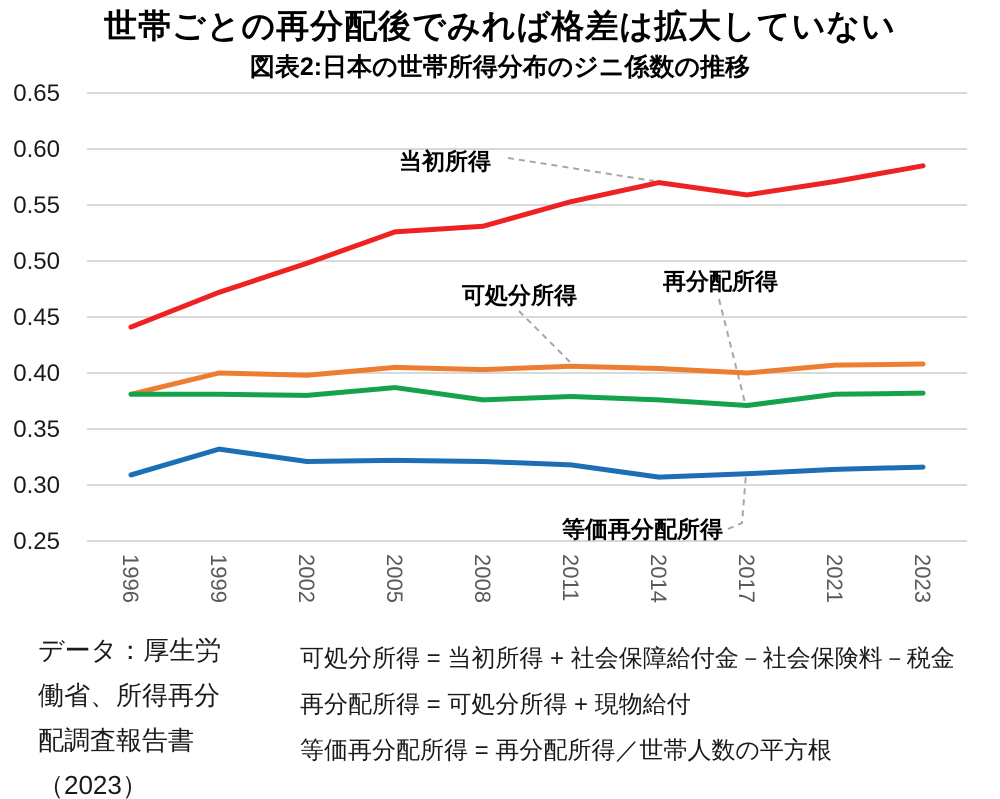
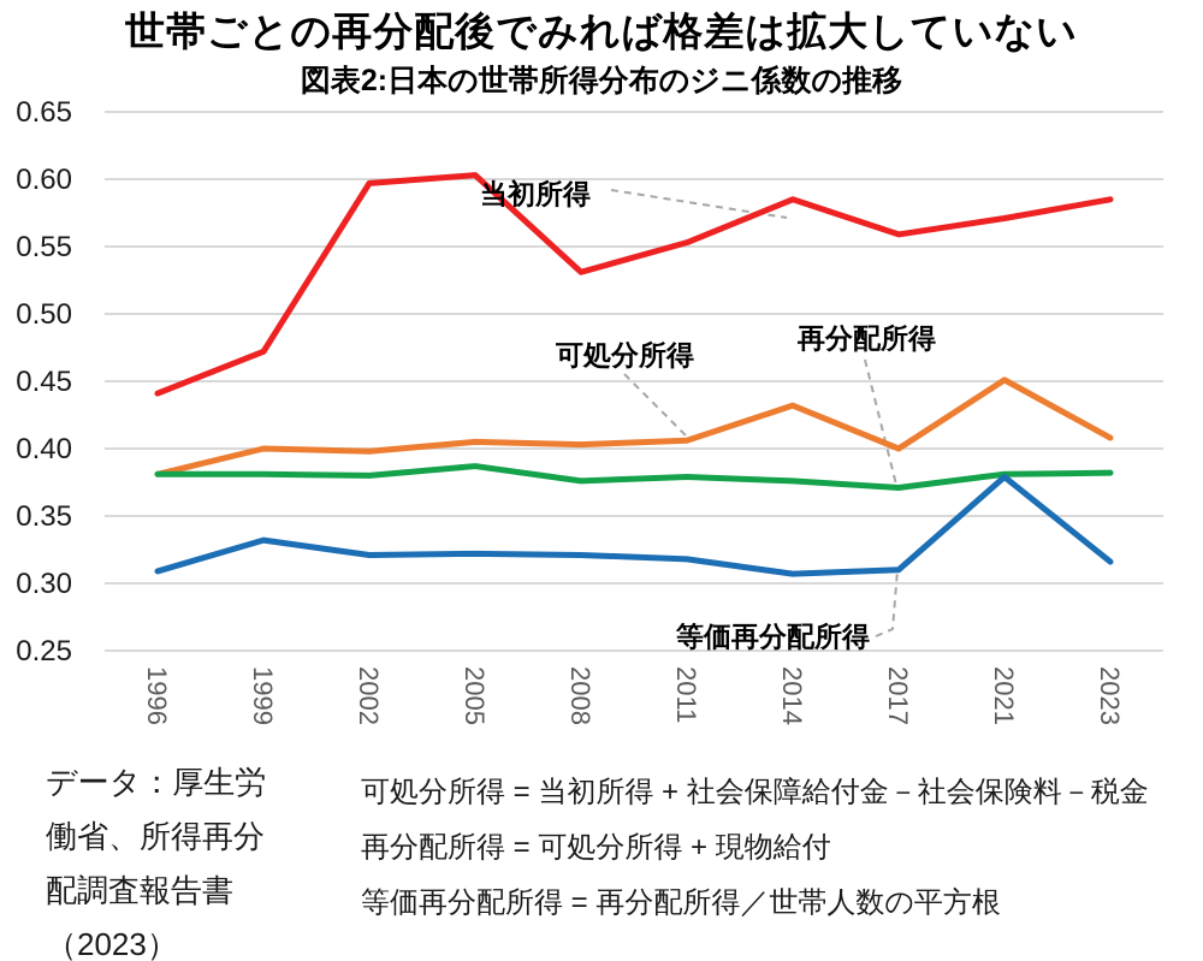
当初所得/2002: 0.498 -> 0.597
当初所得/2005: 0.526 -> 0.603
当初所得/2014: 0.570 -> 0.585
可処分所得/2014: 0.404 -> 0.432
可処分所得/2021: 0.407 -> 0.451
等価再分配所得/2021: 0.314 -> 0.379
